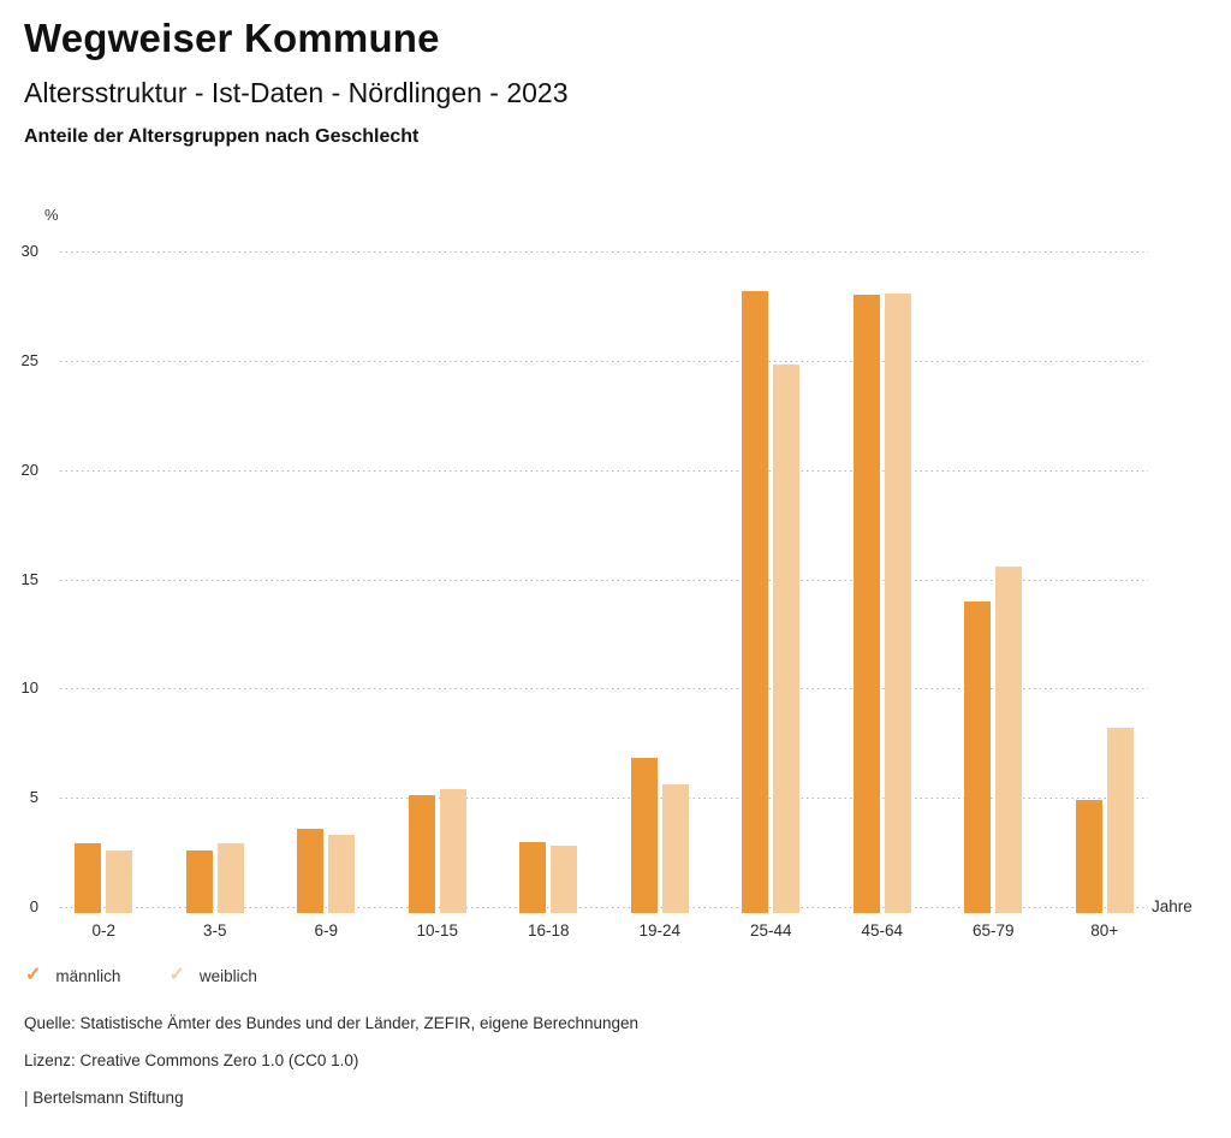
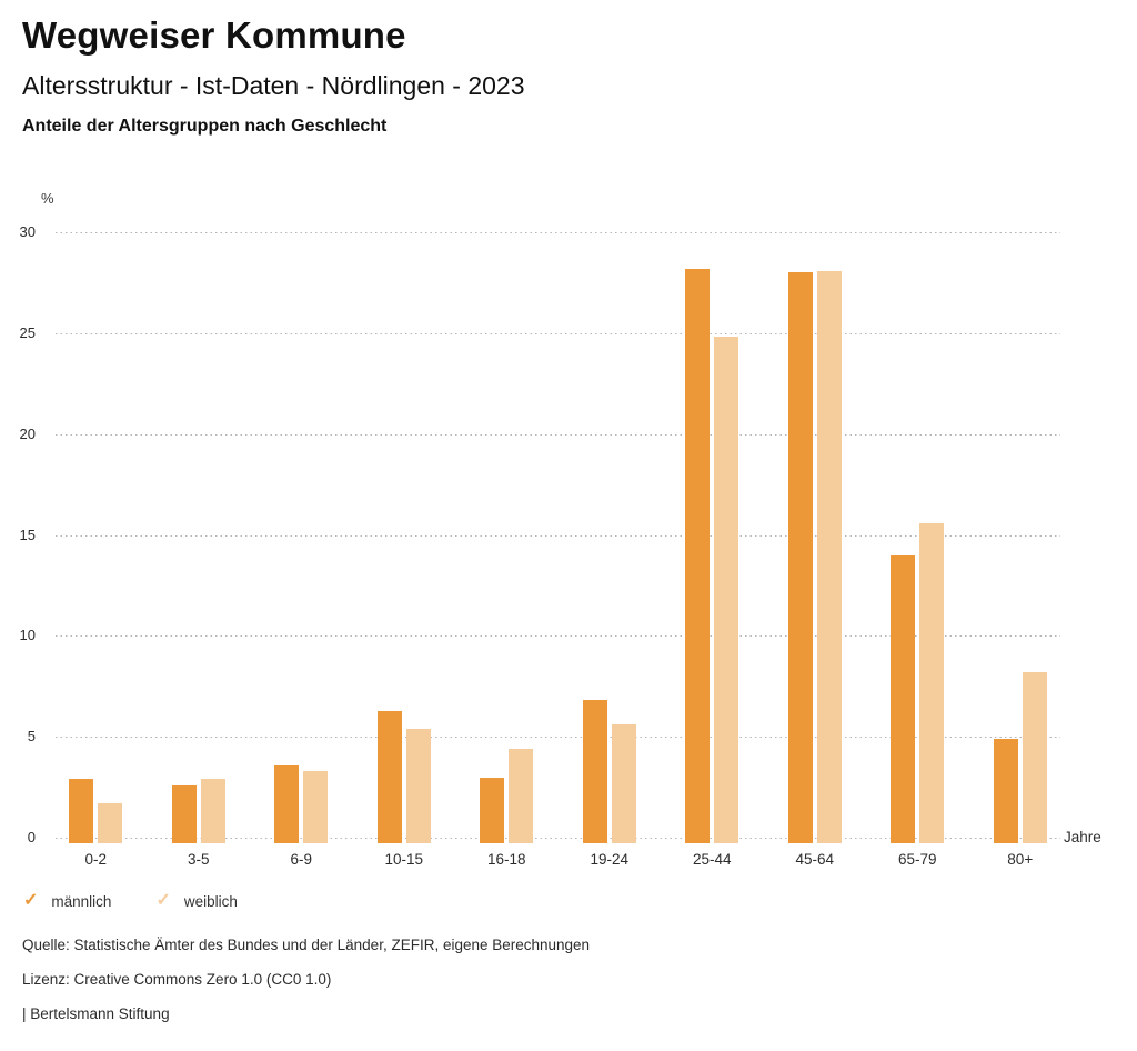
weiblich/0-2: 2.6 -> 1.7
männlich/10-15: 5.1 -> 6.3
weiblich/16-18: 2.8 -> 4.4
